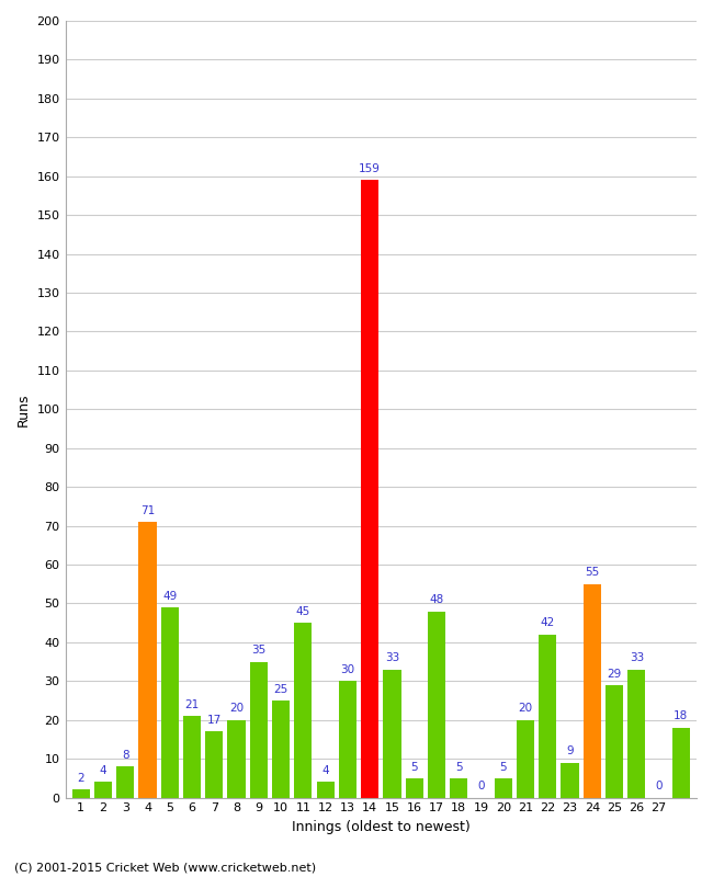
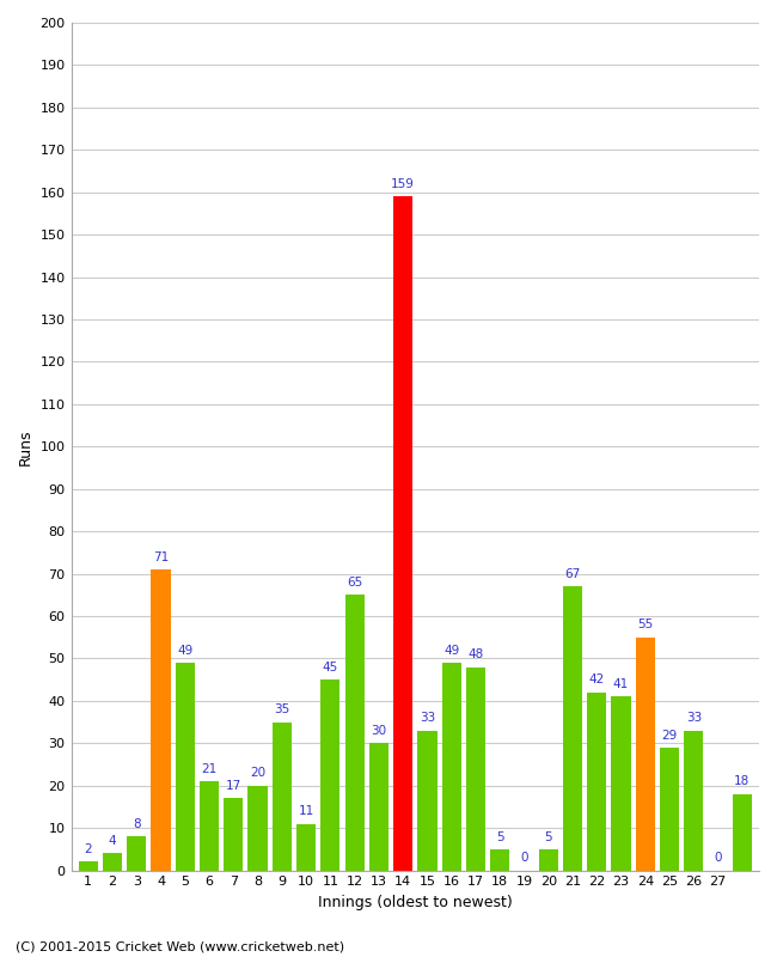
10: 25 -> 11
12: 4 -> 65
16: 5 -> 49
21: 20 -> 67
23: 9 -> 41
